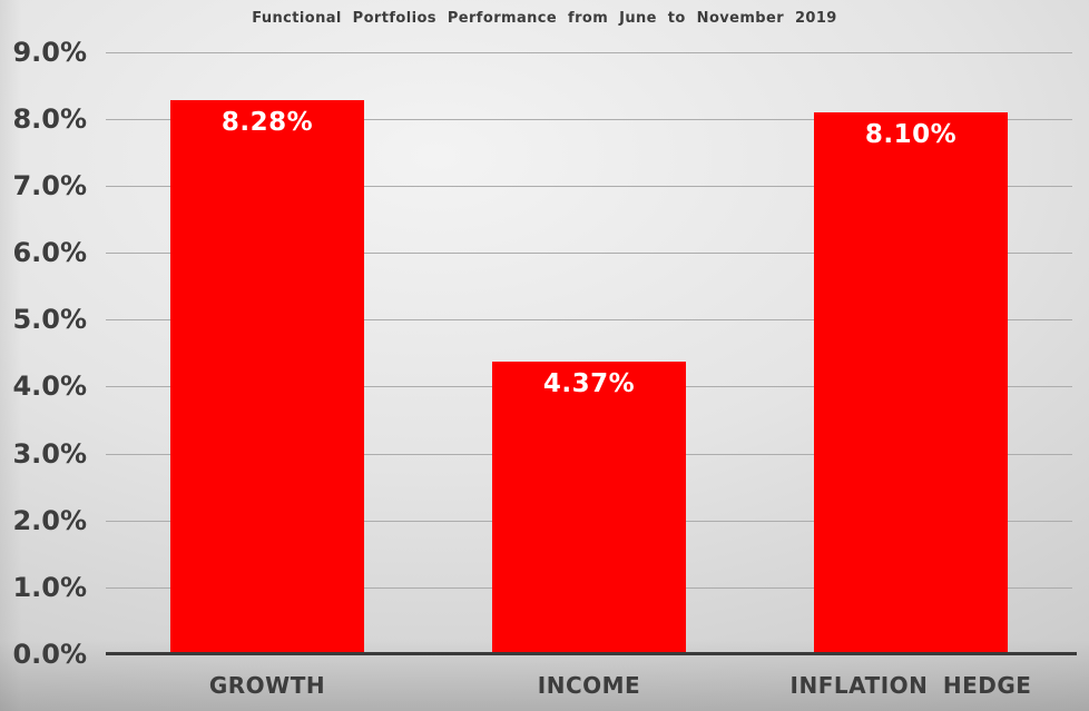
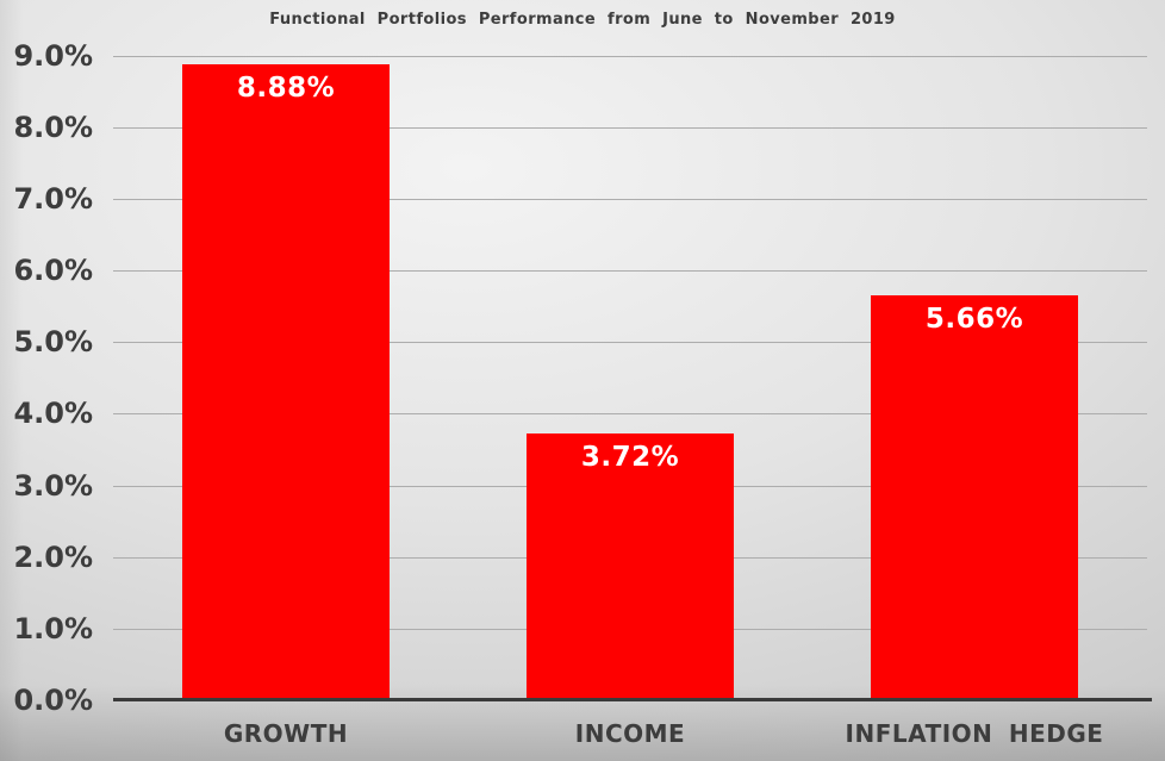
GROWTH: 8.28% -> 8.88%
INCOME: 4.37% -> 3.72%
INFLATION HEDGE: 8.10% -> 5.66%
